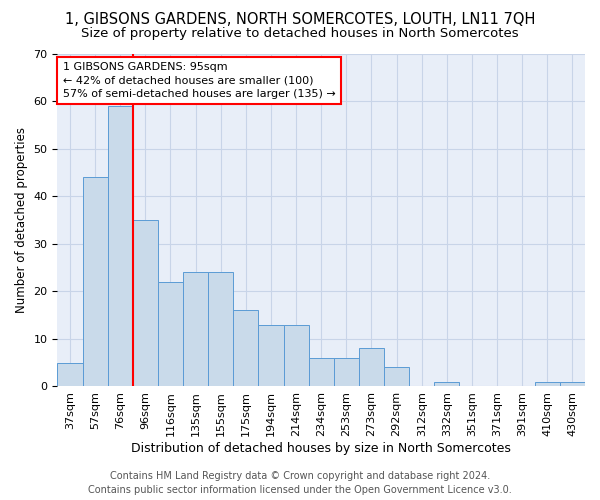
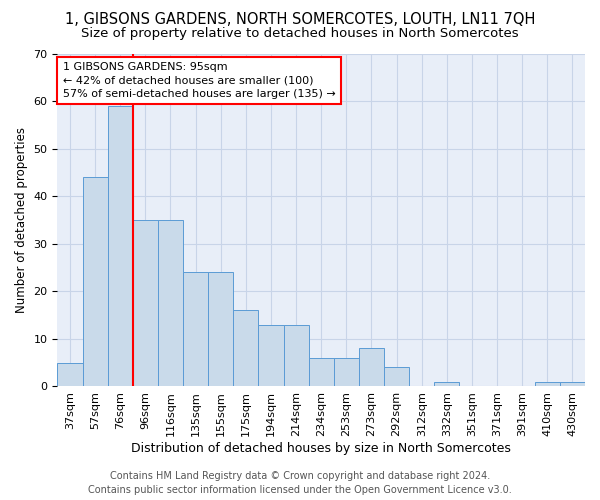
116sqm: 22 -> 35
